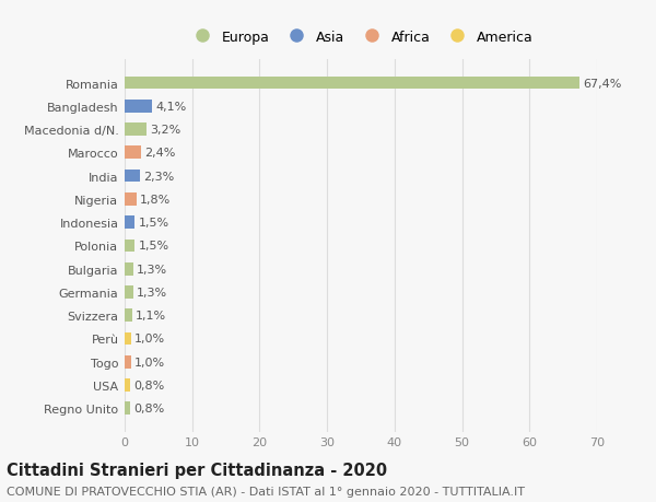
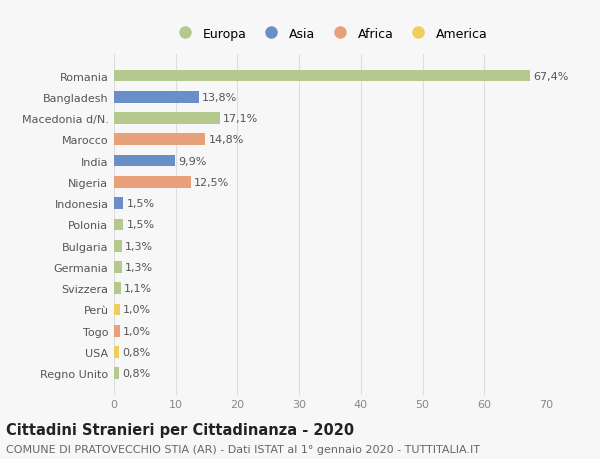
Bangladesh: 4,1% -> 13,8%
Macedonia d/N.: 3,2% -> 17,1%
Marocco: 2,4% -> 14,8%
India: 2,3% -> 9,9%
Nigeria: 1,8% -> 12,5%
